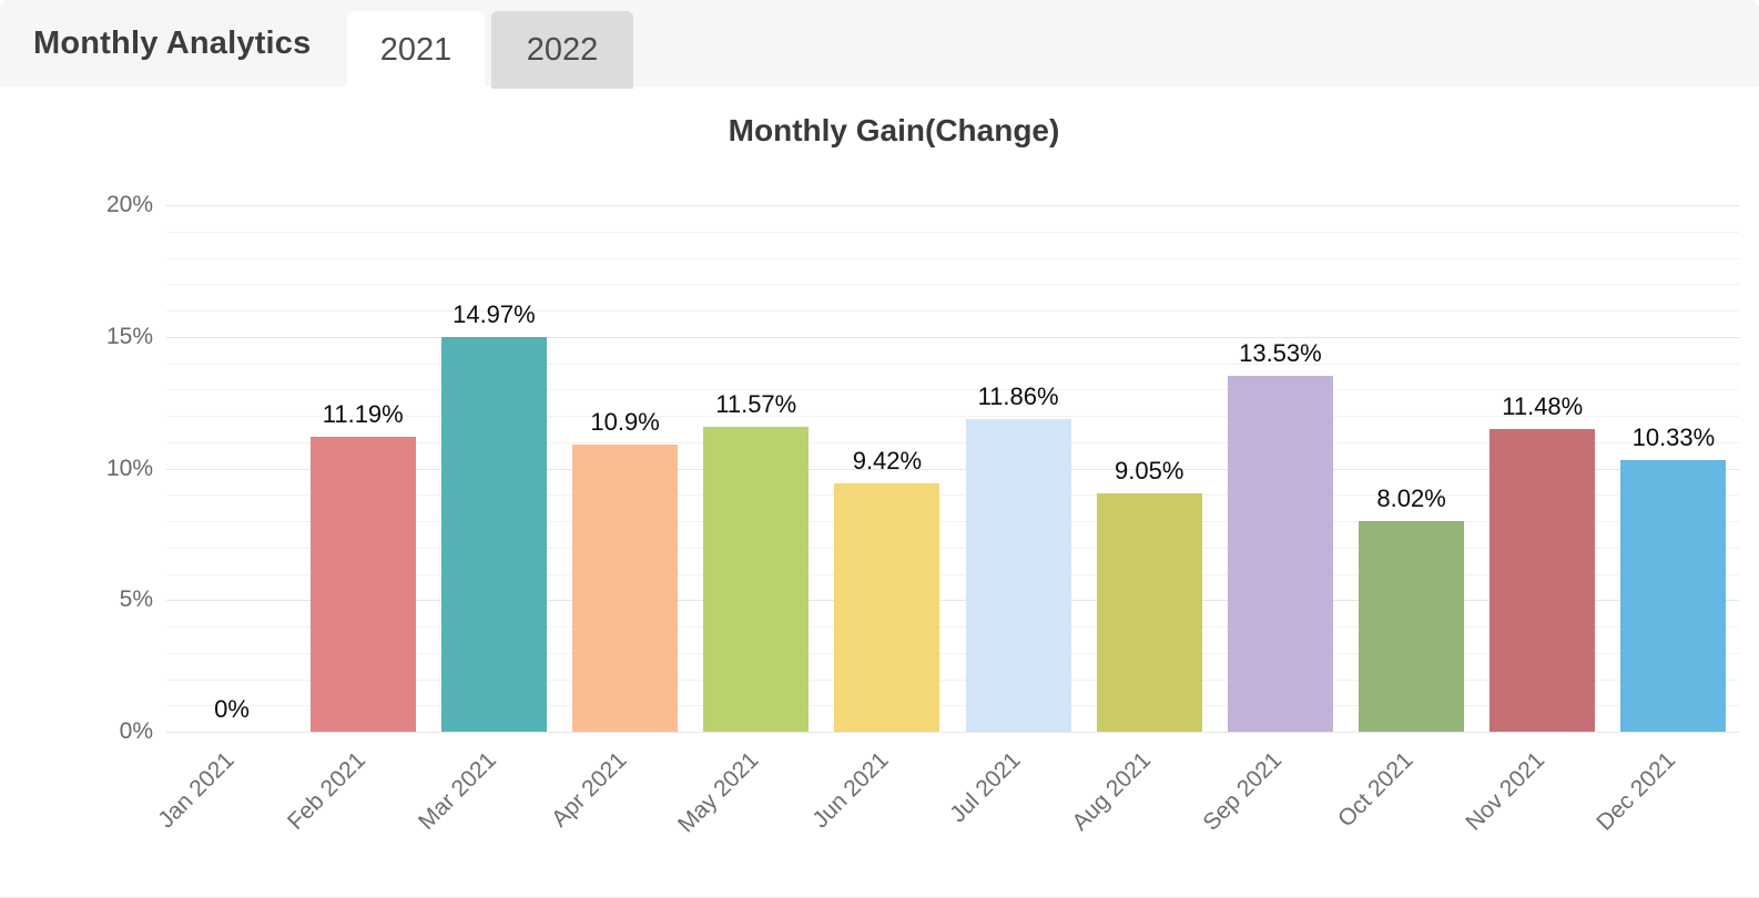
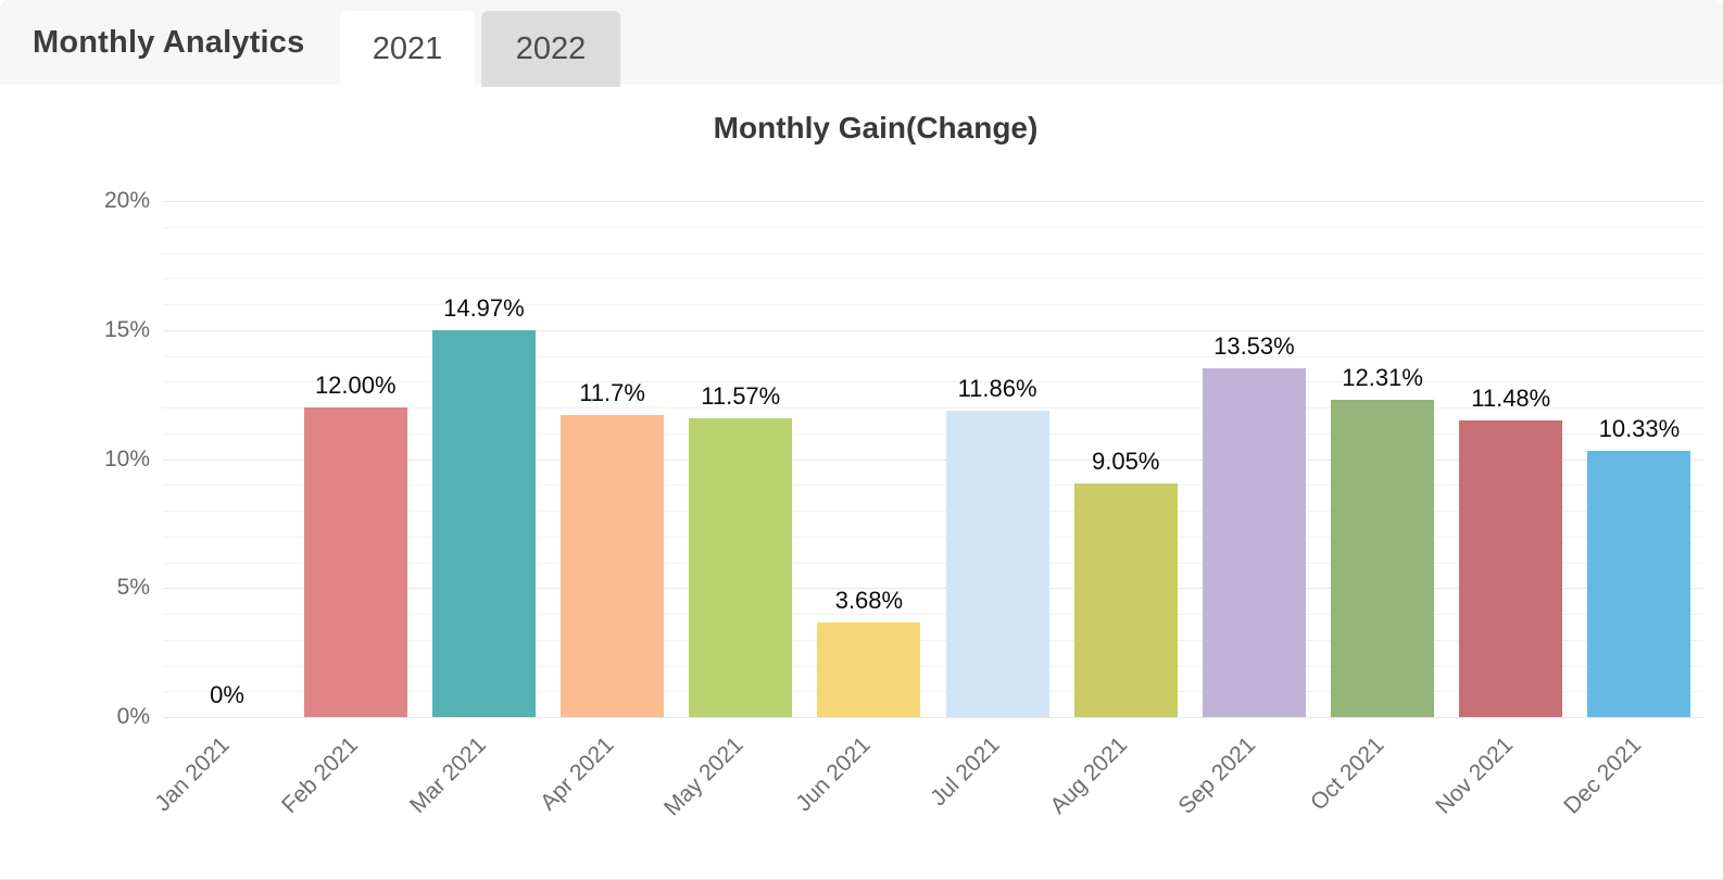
Feb 2021: 11.19% -> 12.00%
Apr 2021: 10.9% -> 11.7%
Jun 2021: 9.42% -> 3.68%
Oct 2021: 8.02% -> 12.31%
